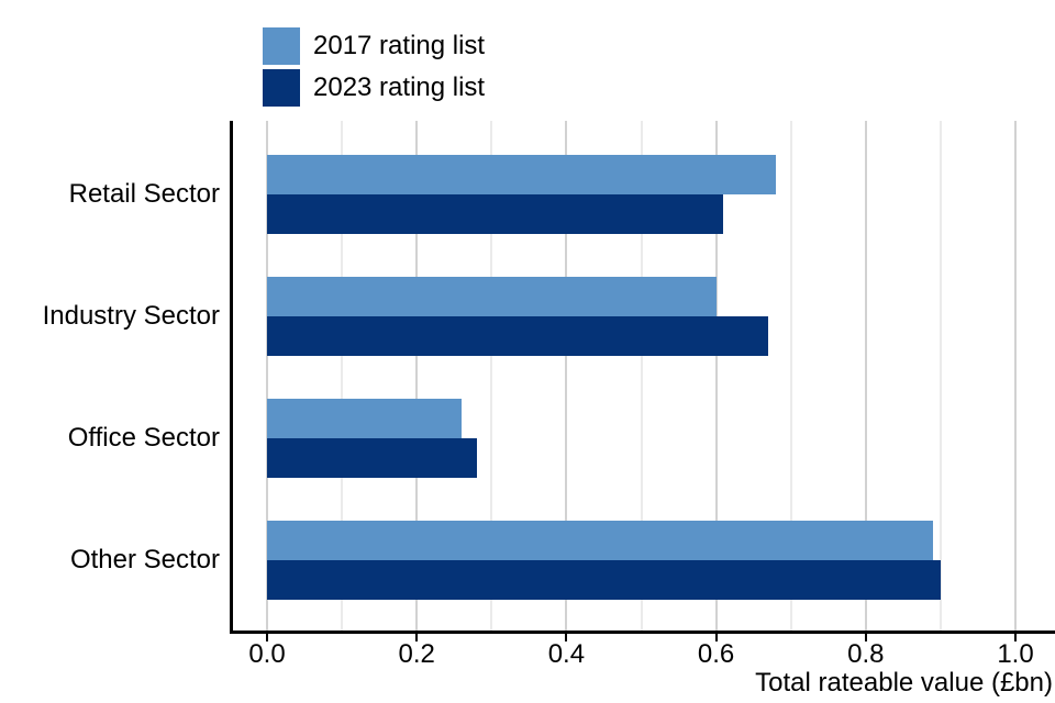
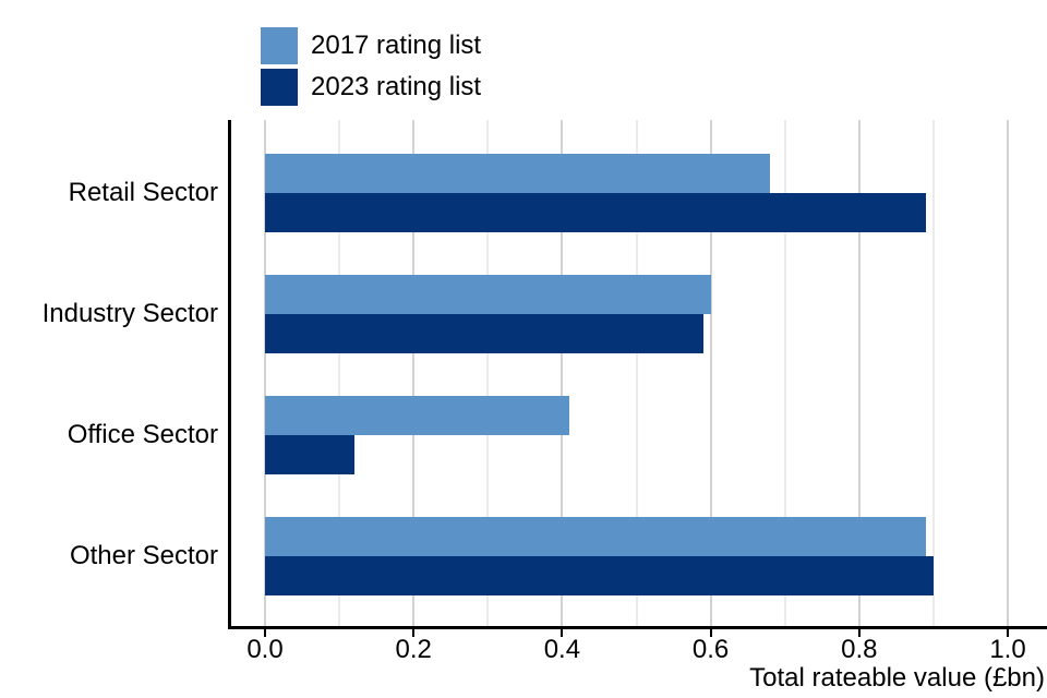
2023 rating list/Retail Sector: 0.61 -> 0.89
2023 rating list/Industry Sector: 0.67 -> 0.59
2017 rating list/Office Sector: 0.26 -> 0.41
2023 rating list/Office Sector: 0.28 -> 0.12
